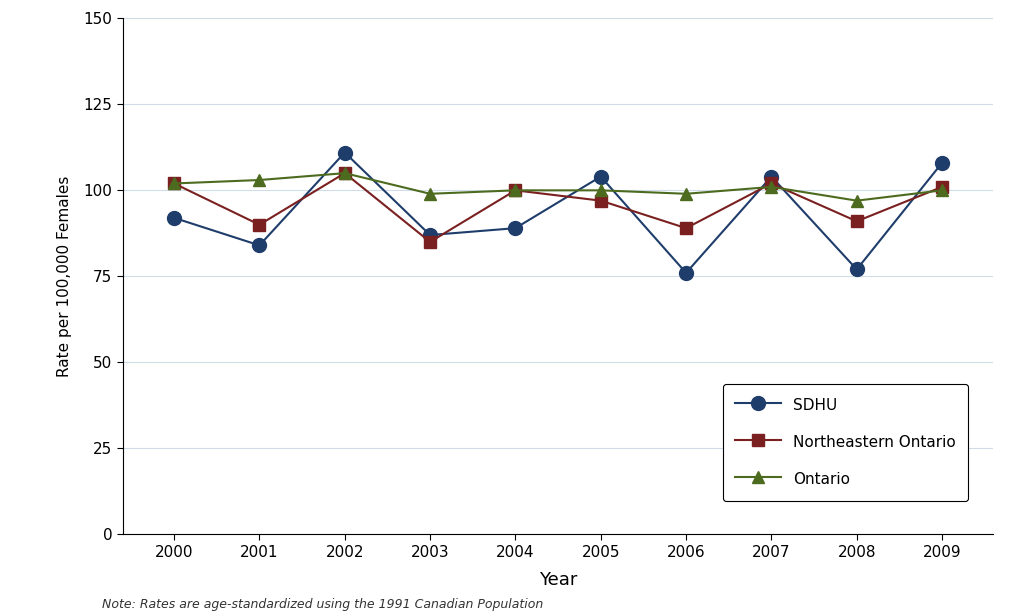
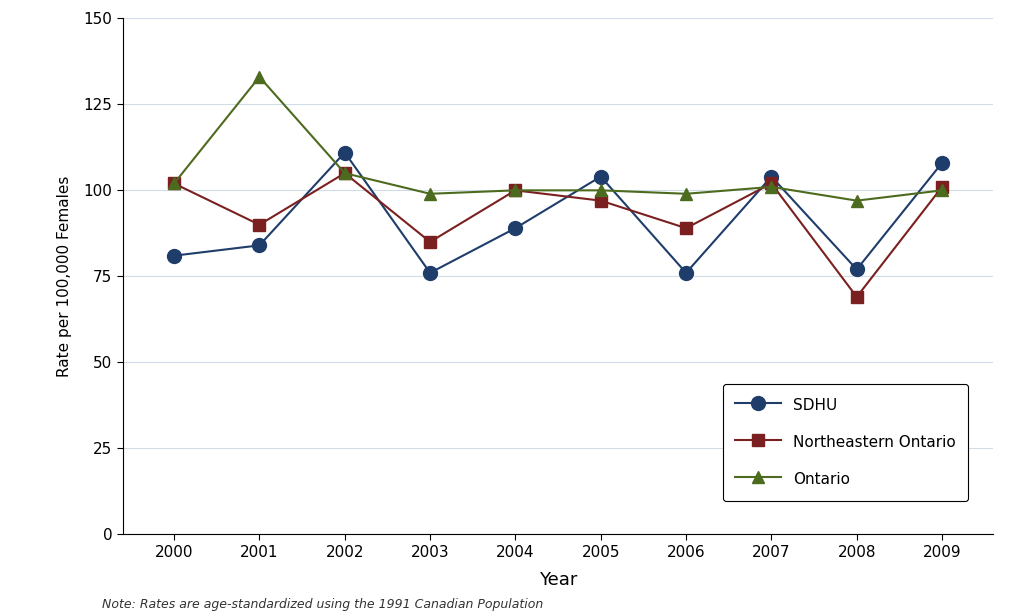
SDHU/2000: 92 -> 81
Ontario/2001: 103 -> 133
SDHU/2003: 87 -> 76
Northeastern Ontario/2008: 91 -> 69
